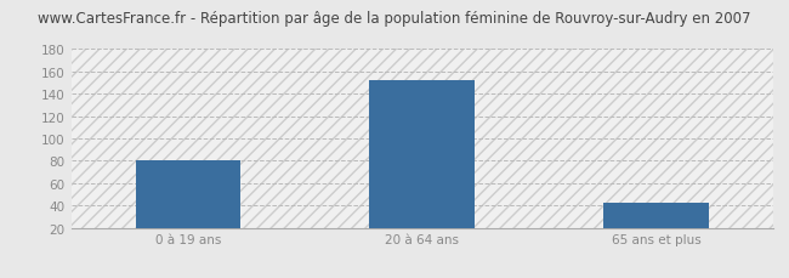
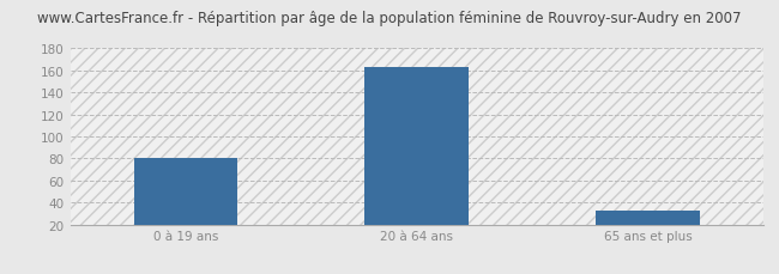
20 à 64 ans: 152 -> 163
65 ans et plus: 42 -> 33
